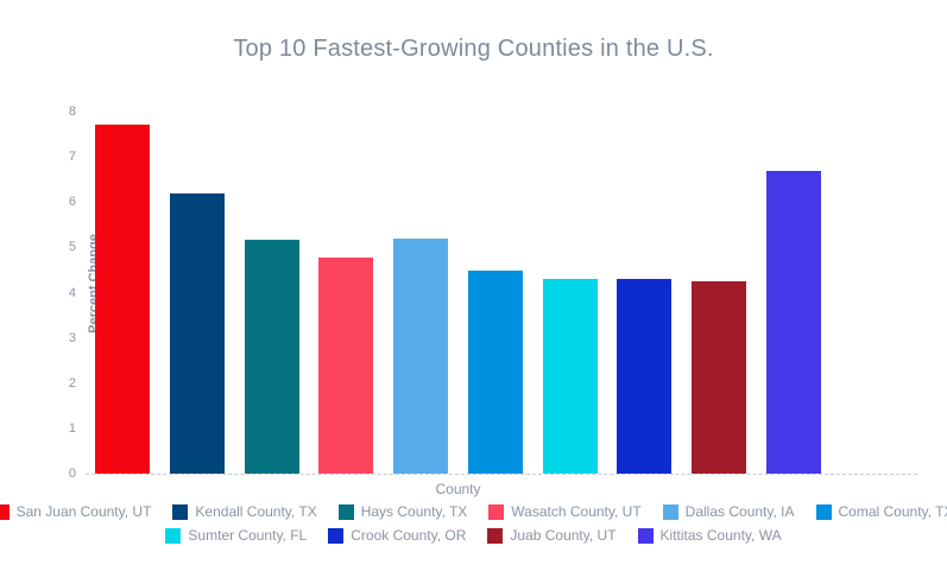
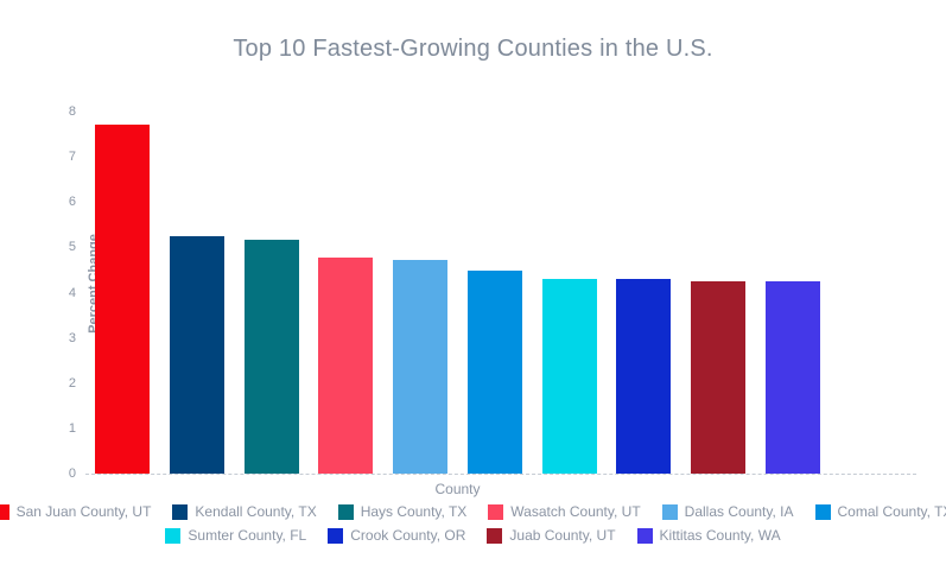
Kendall County, TX: 6.2 -> 5.2
Dallas County, IA: 5.2 -> 4.7
Kittitas County, WA: 6.7 -> 4.2
